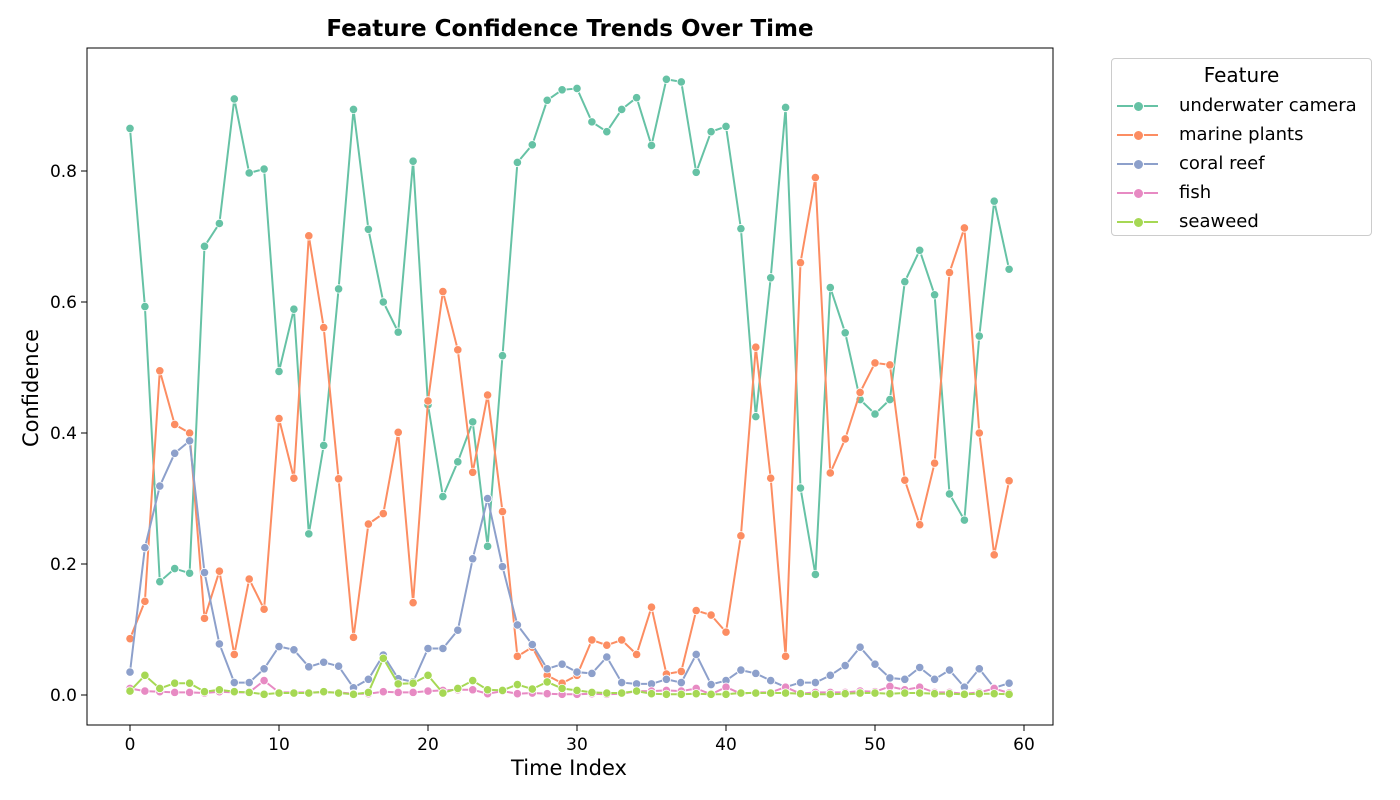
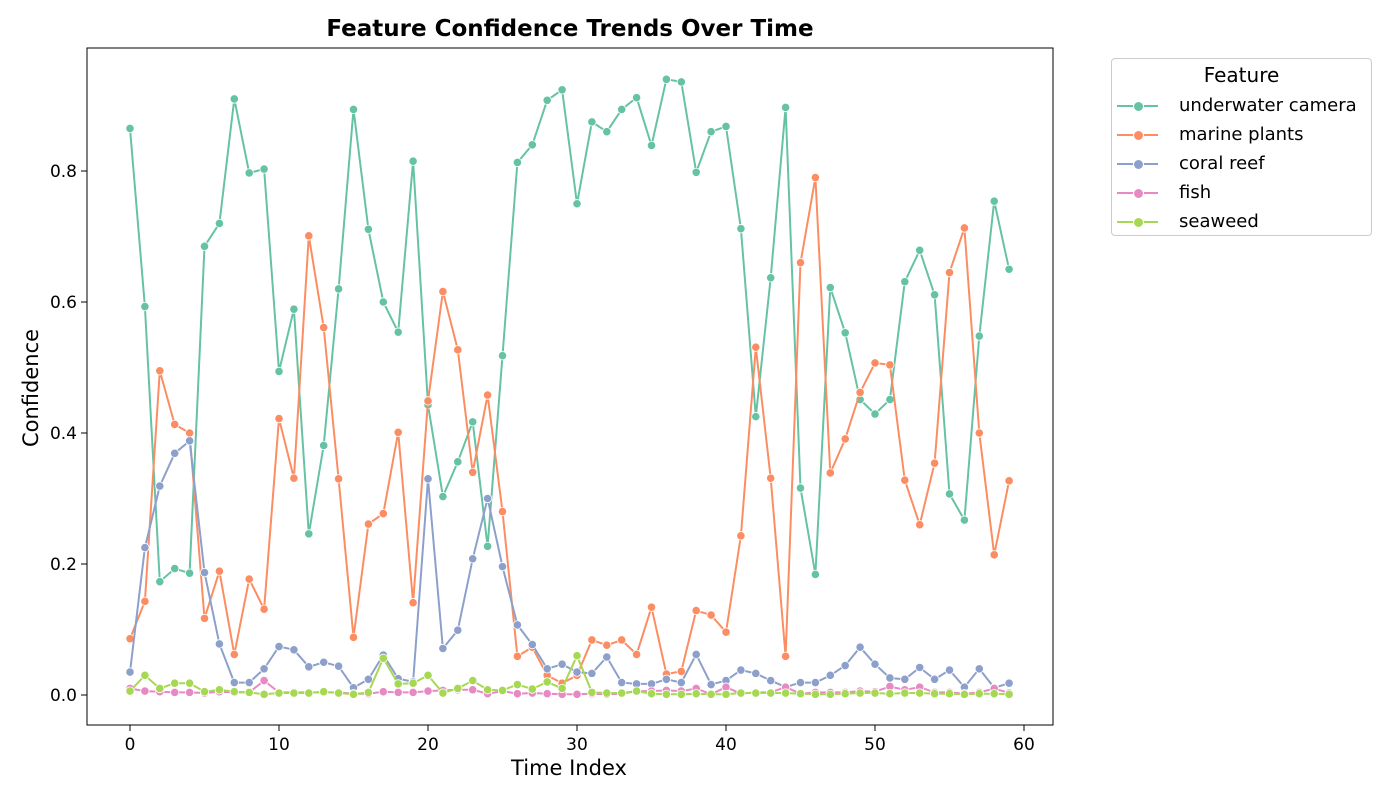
coral reef/20: 0.07 -> 0.33
underwater camera/30: 0.93 -> 0.75
seaweed/30: 0.01 -> 0.06
